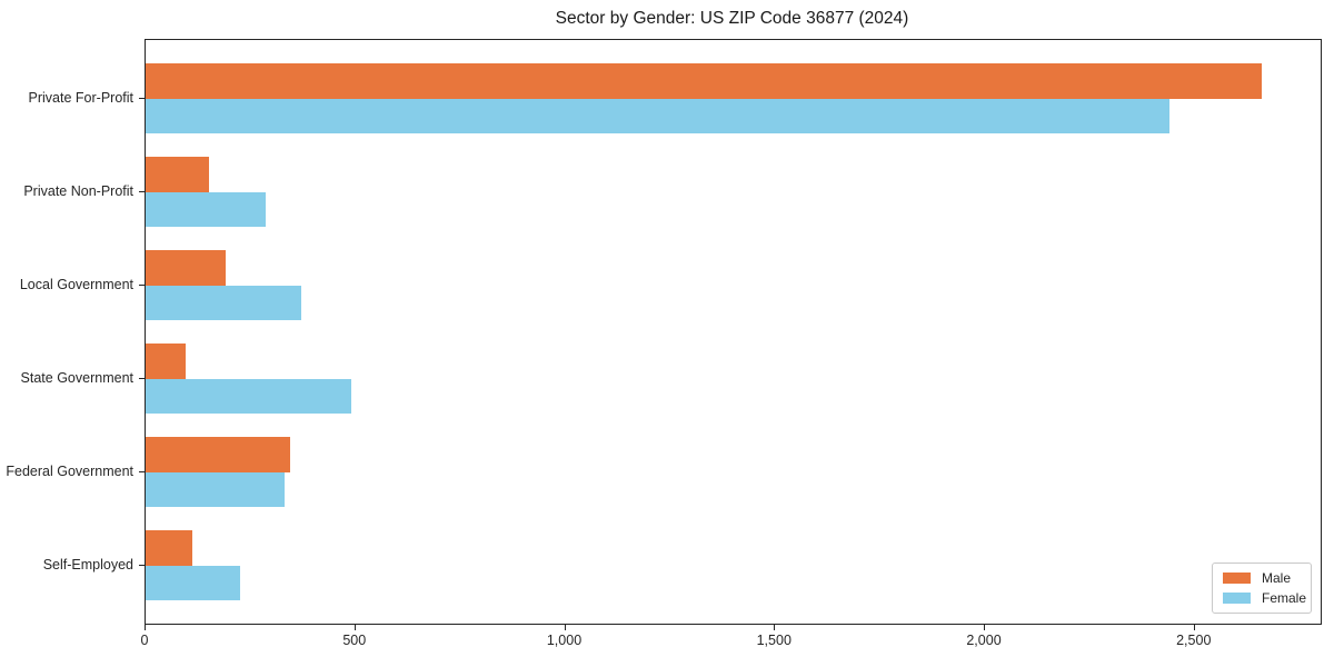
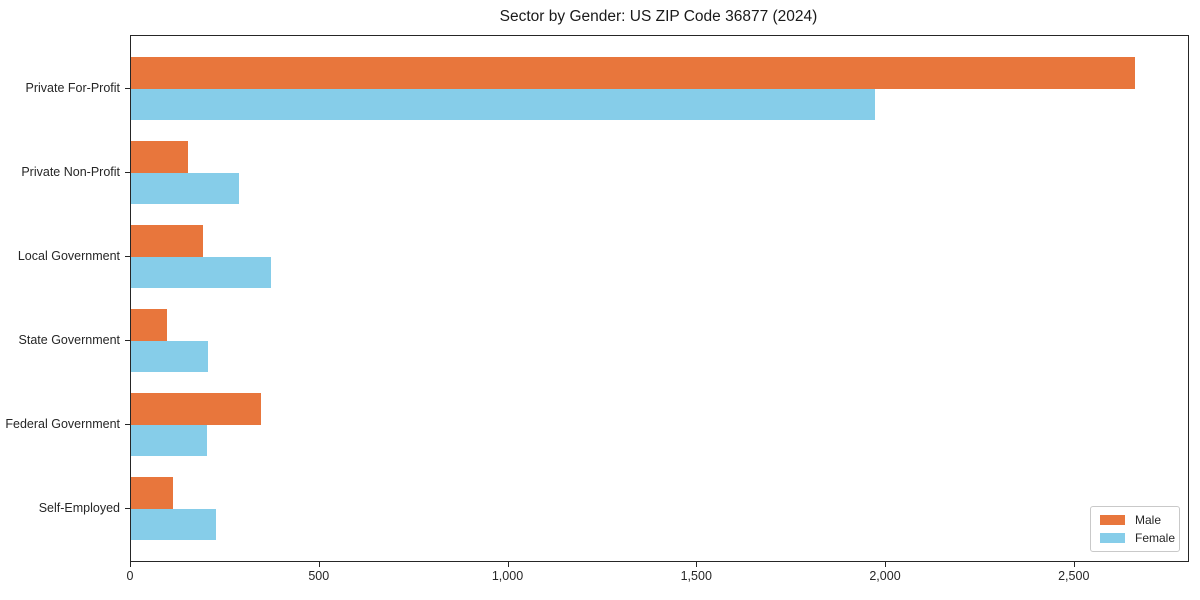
Female/Private For-Profit: 2440 -> 1970
Female/State Government: 490 -> 200
Female/Federal Government: 330 -> 200
